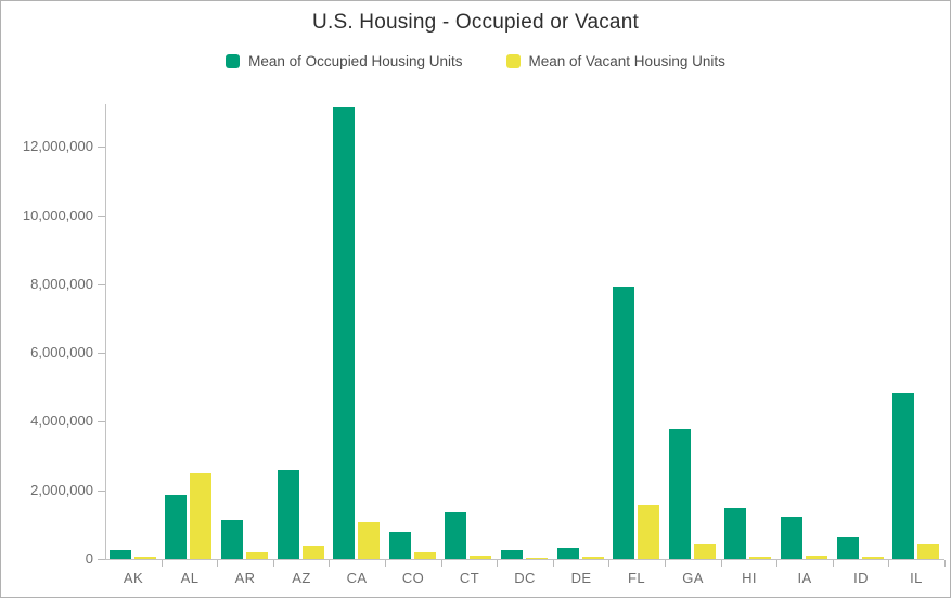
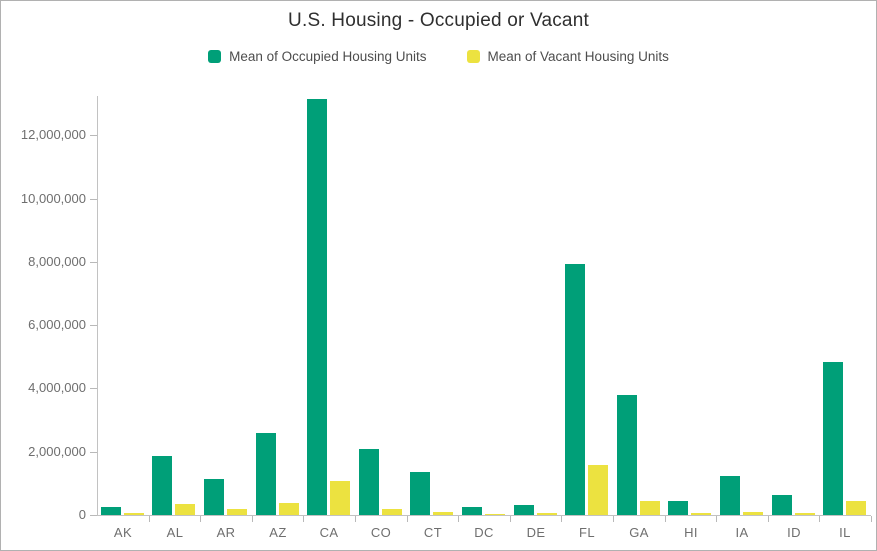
Mean of Vacant Housing Units/AL: 2500000 -> 300000
Mean of Occupied Housing Units/CO: 800000 -> 2100000
Mean of Occupied Housing Units/HI: 1500000 -> 400000
